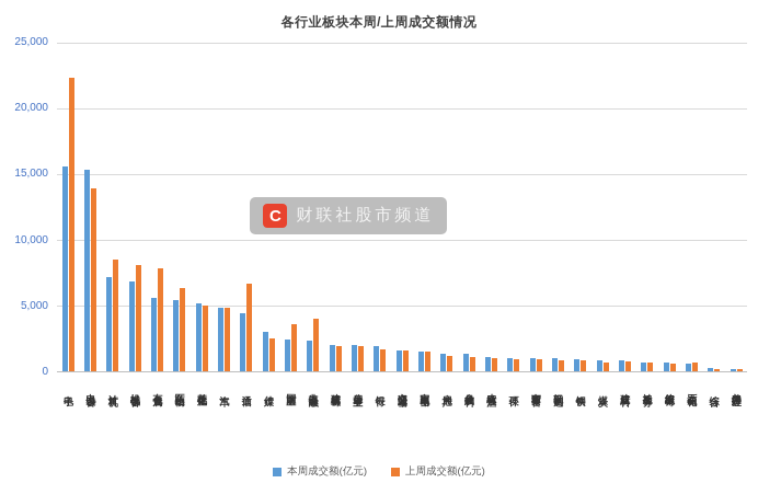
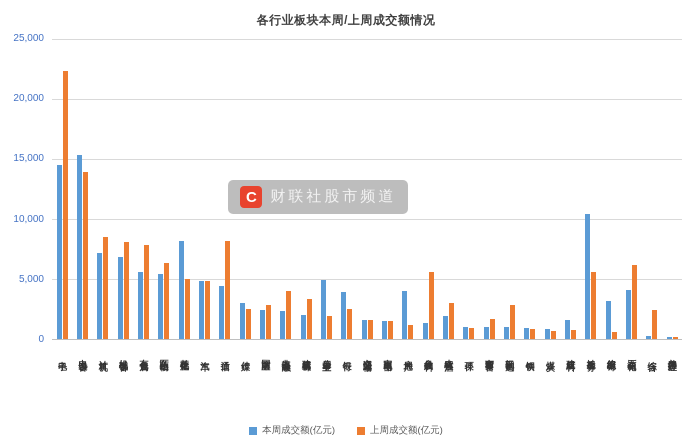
本周成交额(亿元)/电子: 15600 -> 14500
本周成交额(亿元)/基础化工: 5200 -> 8200
上周成交额(亿元)/通信: 6700 -> 8200
上周成交额(亿元)/国防军工: 3600 -> 2800
上周成交额(亿元)/建筑装饰: 1900 -> 3300
本周成交额(亿元)/公用事业: 2000 -> 4900
本周成交额(亿元)/银行: 1900 -> 3900
上周成交额(亿元)/银行: 1700 -> 2500
本周成交额(亿元)/房地产: 1300 -> 4000
上周成交额(亿元)/食品饮料: 1100 -> 5600
本周成交额(亿元)/农林牧渔: 1100 -> 1900
上周成交额(亿元)/农林牧渔: 1000 -> 3000
上周成交额(亿元)/商贸零售: 900 -> 1700
上周成交额(亿元)/轻工制造: 800 -> 2800
本周成交额(亿元)/建筑材料: 800 -> 1600
本周成交额(亿元)/社会服务: 700 -> 10400
上周成交额(亿元)/社会服务: 600 -> 5600
本周成交额(亿元)/纺织服饰: 600 -> 3200
本周成交额(亿元)/石油石化: 600 -> 4100
上周成交额(亿元)/石油石化: 700 -> 6200
上周成交额(亿元)/综合: 200 -> 2400
